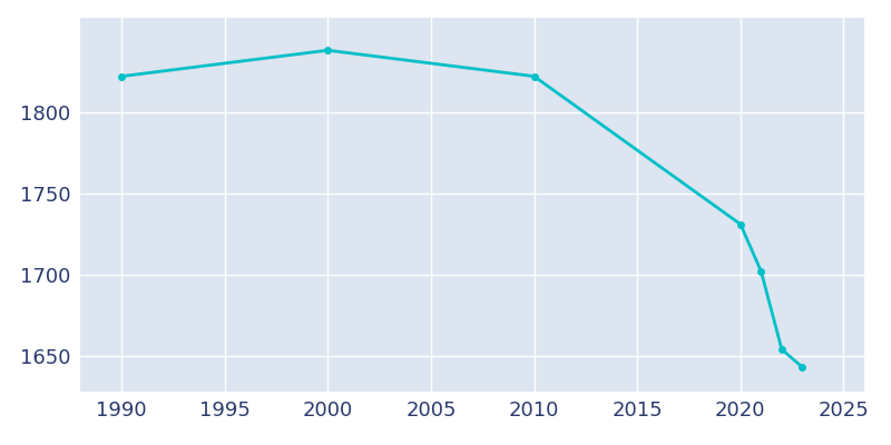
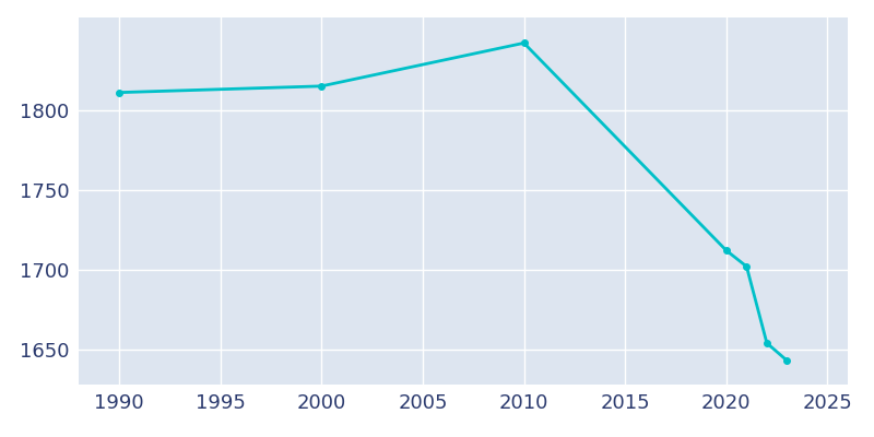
1990: 1822 -> 1811
2000: 1838 -> 1815
2010: 1822 -> 1842
2020: 1731 -> 1712
